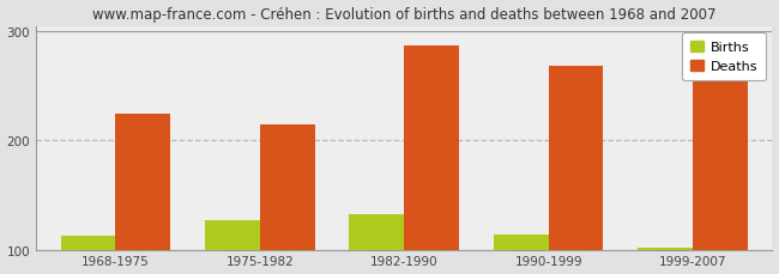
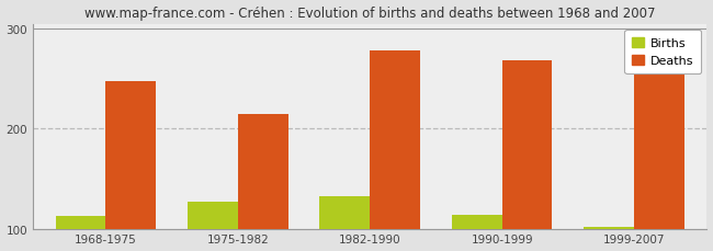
Deaths/1968-1975: 225 -> 248
Deaths/1982-1990: 287 -> 278
